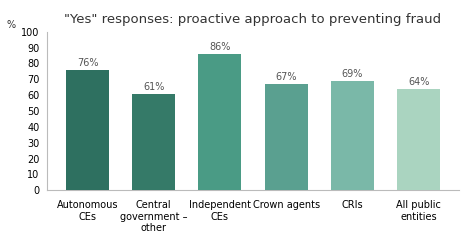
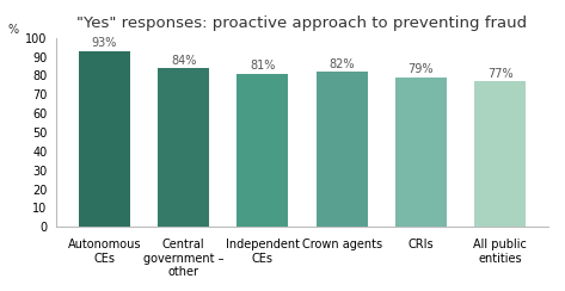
Autonomous CEs: 76% -> 93%
Central government – other: 61% -> 84%
Independent CEs: 86% -> 81%
Crown agents: 67% -> 82%
CRIs: 69% -> 79%
All public entities: 64% -> 77%
